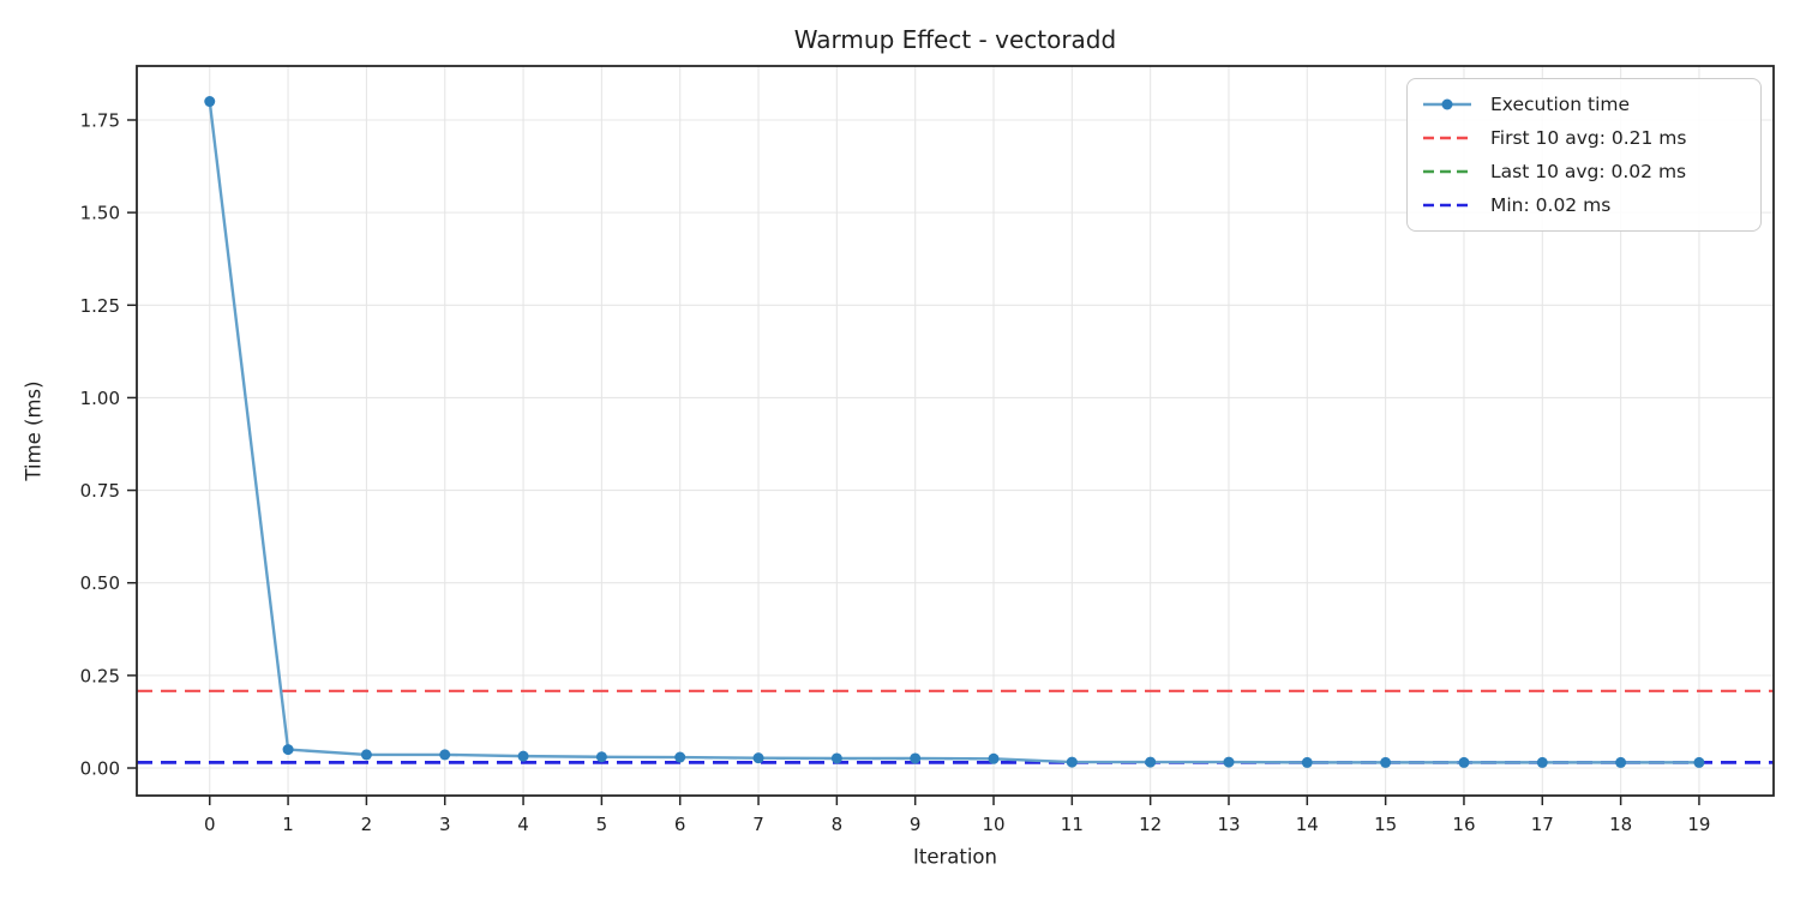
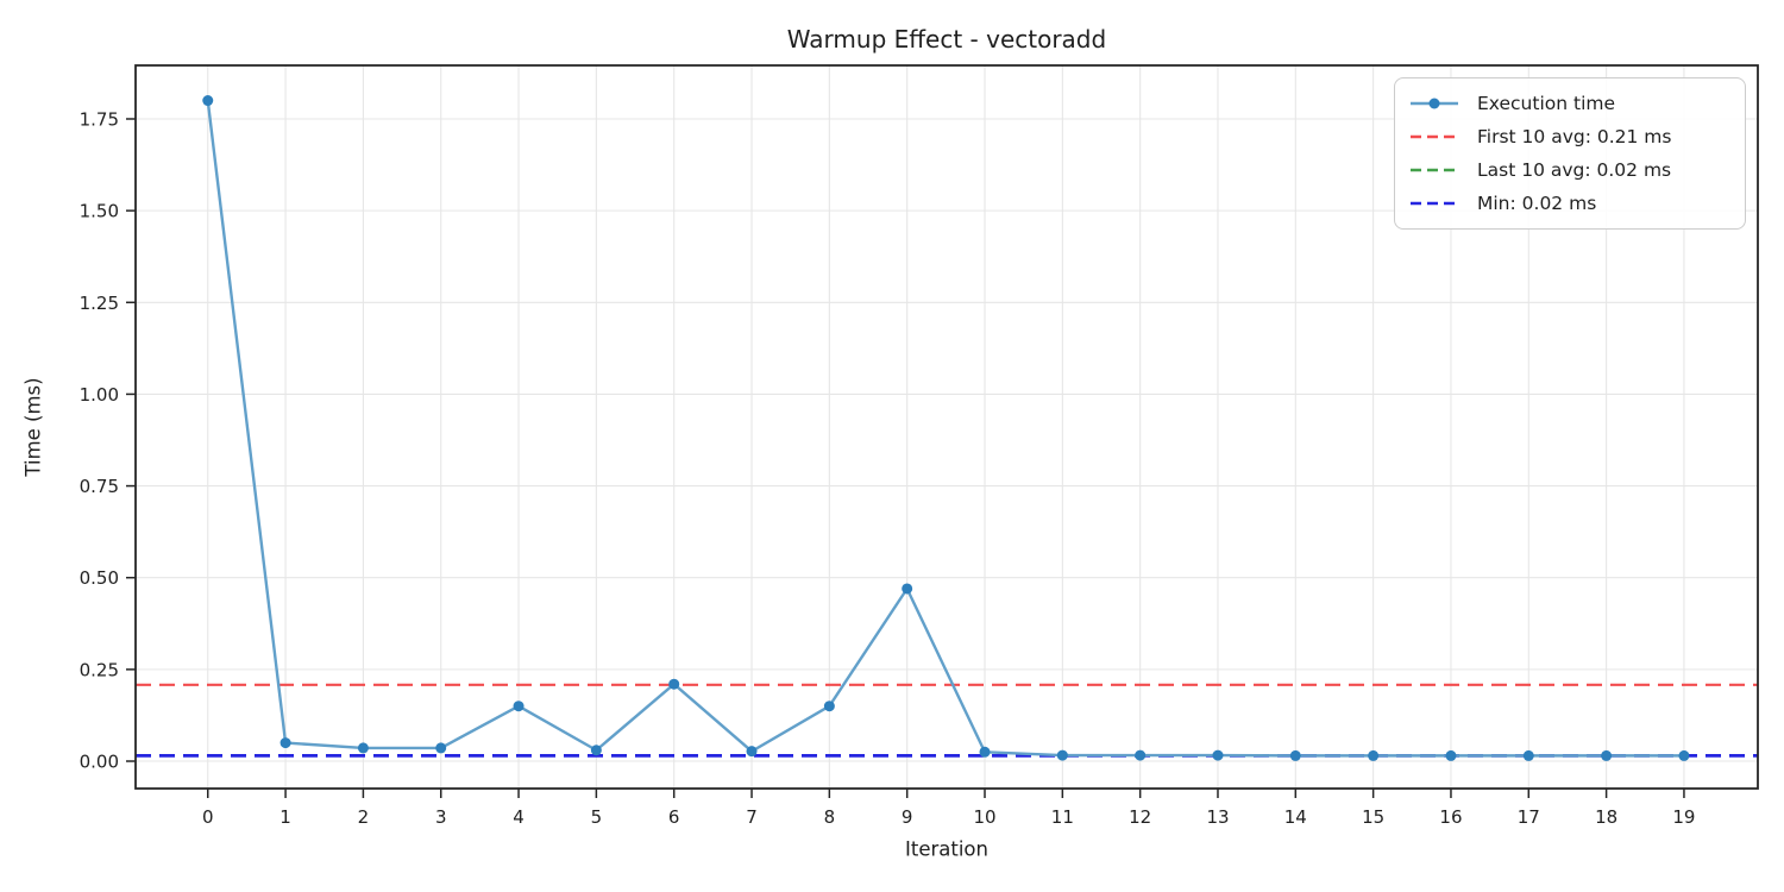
4: 0.03 -> 0.15
6: 0.03 -> 0.21
8: 0.03 -> 0.15
9: 0.03 -> 0.47
